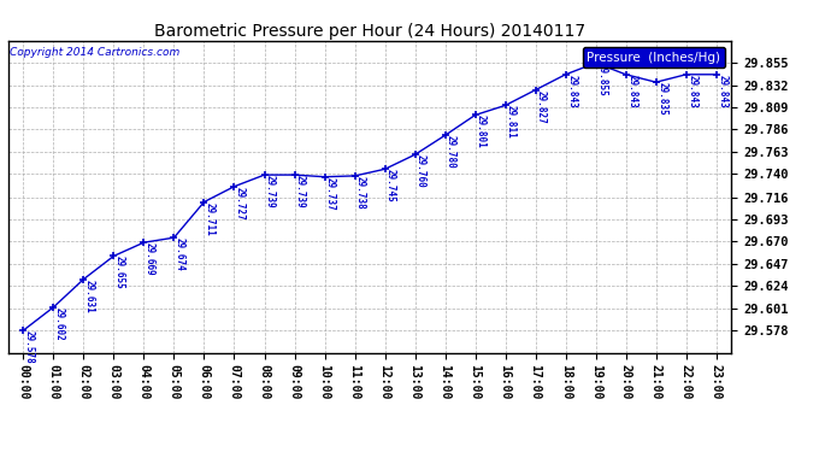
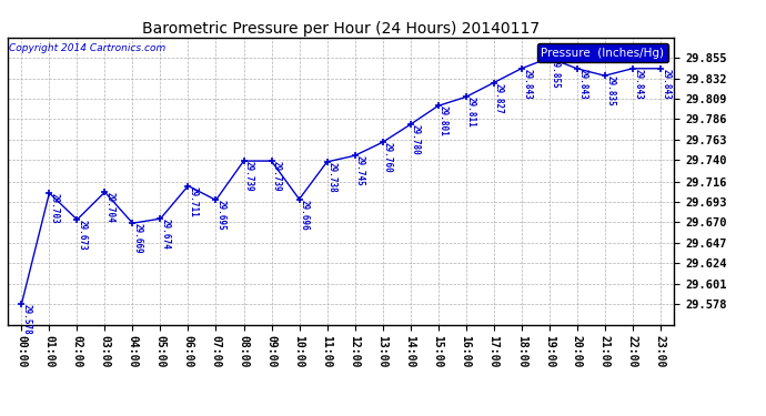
01:00: 29.602 -> 29.703
02:00: 29.631 -> 29.673
03:00: 29.655 -> 29.704
07:00: 29.727 -> 29.695
10:00: 29.737 -> 29.696
